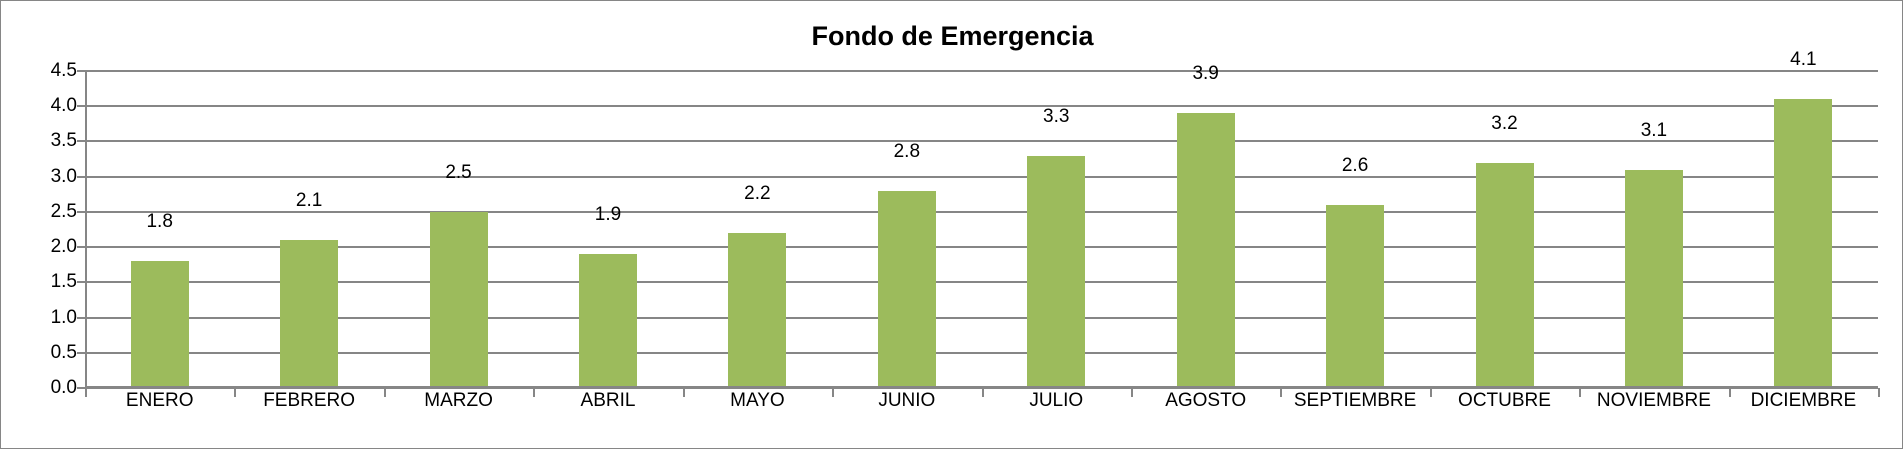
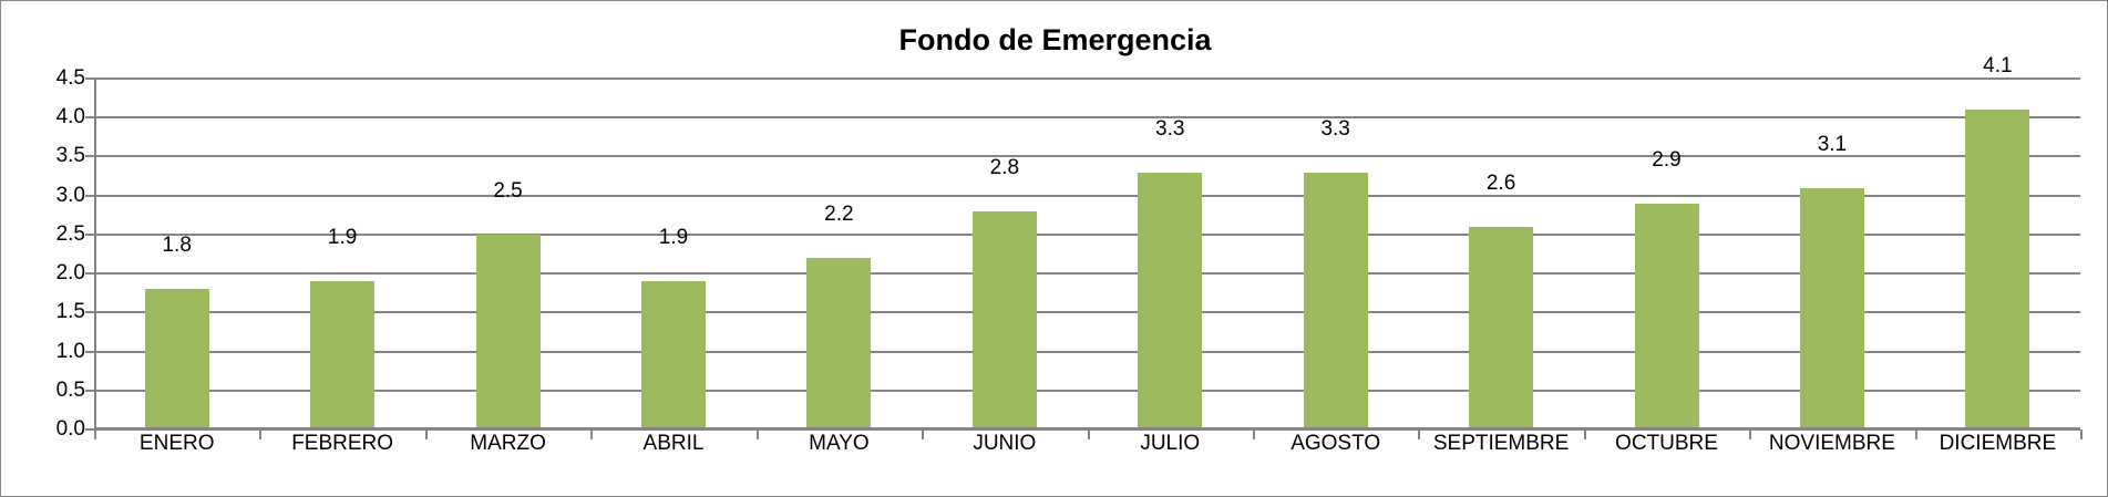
FEBRERO: 2.1 -> 1.9
AGOSTO: 3.9 -> 3.3
OCTUBRE: 3.2 -> 2.9
